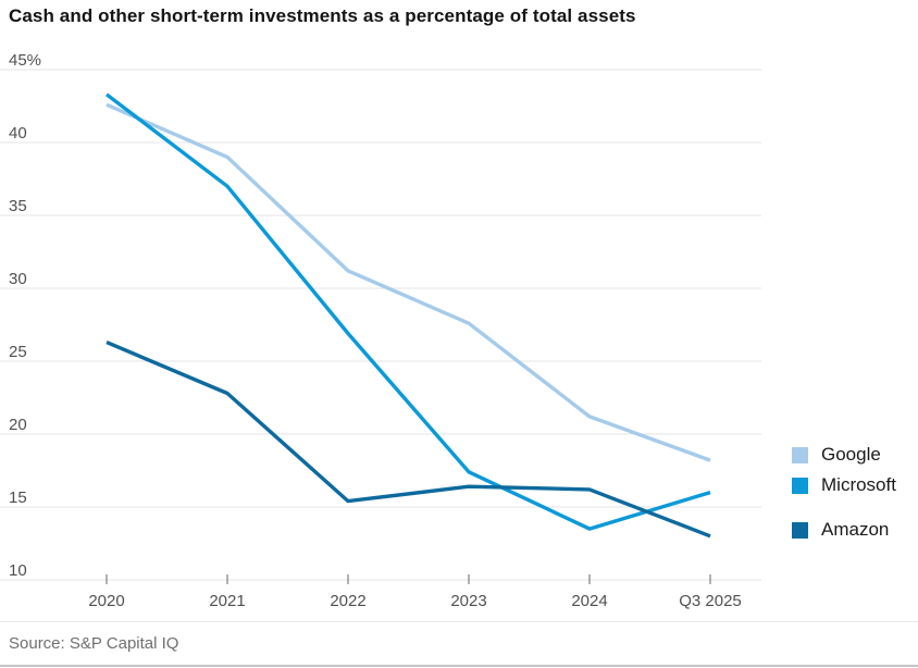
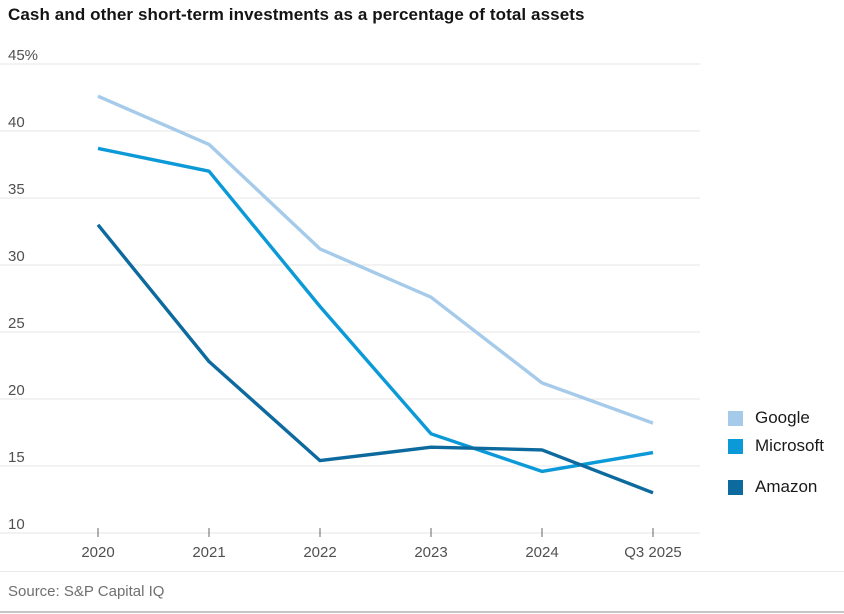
Microsoft/2020: 43.3% -> 38.7%
Amazon/2020: 26.3% -> 33.0%
Microsoft/2024: 13.5% -> 14.6%
